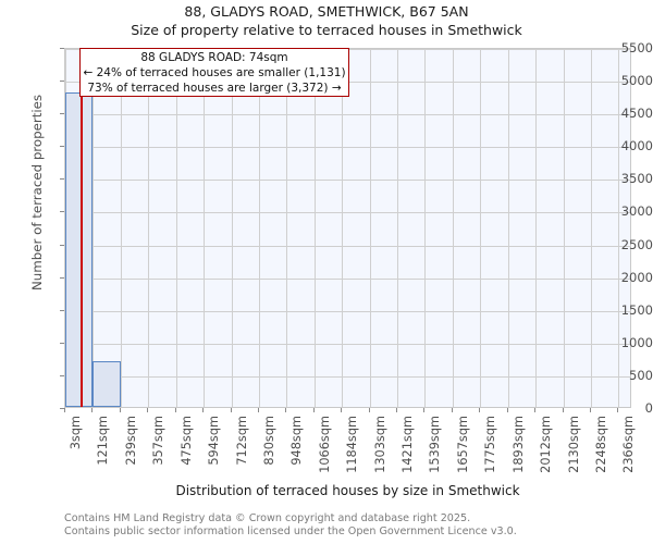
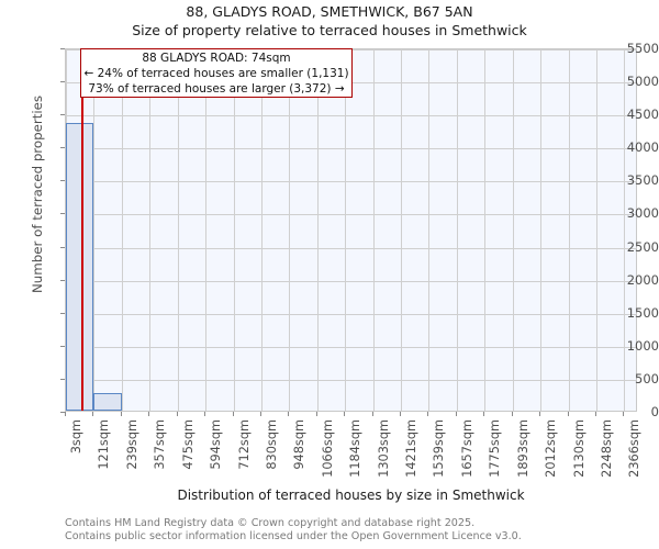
3sqm: 4800 -> 4400
121sqm: 700 -> 300
